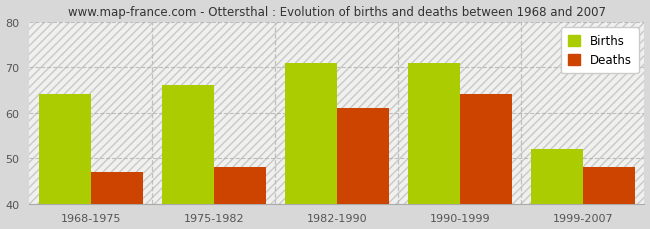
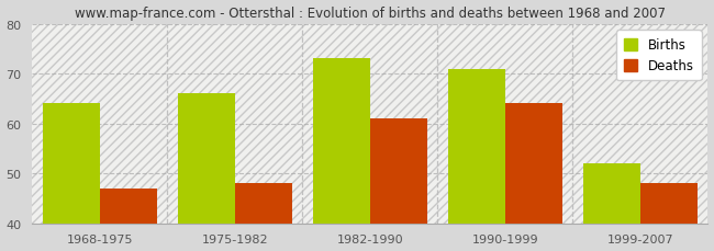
Births/1982-1990: 71 -> 73
